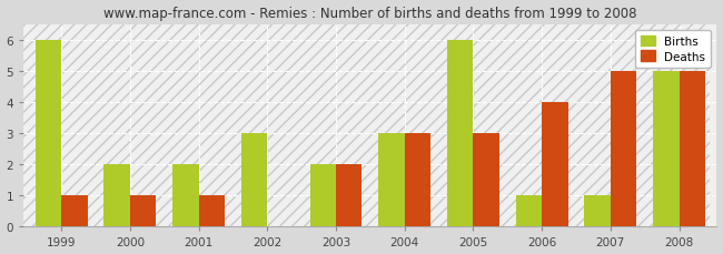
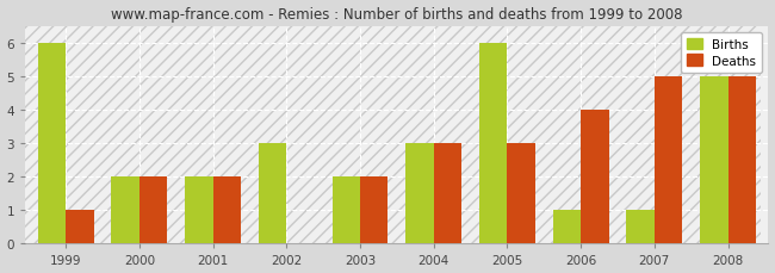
Deaths/2000: 1 -> 2
Deaths/2001: 1 -> 2
